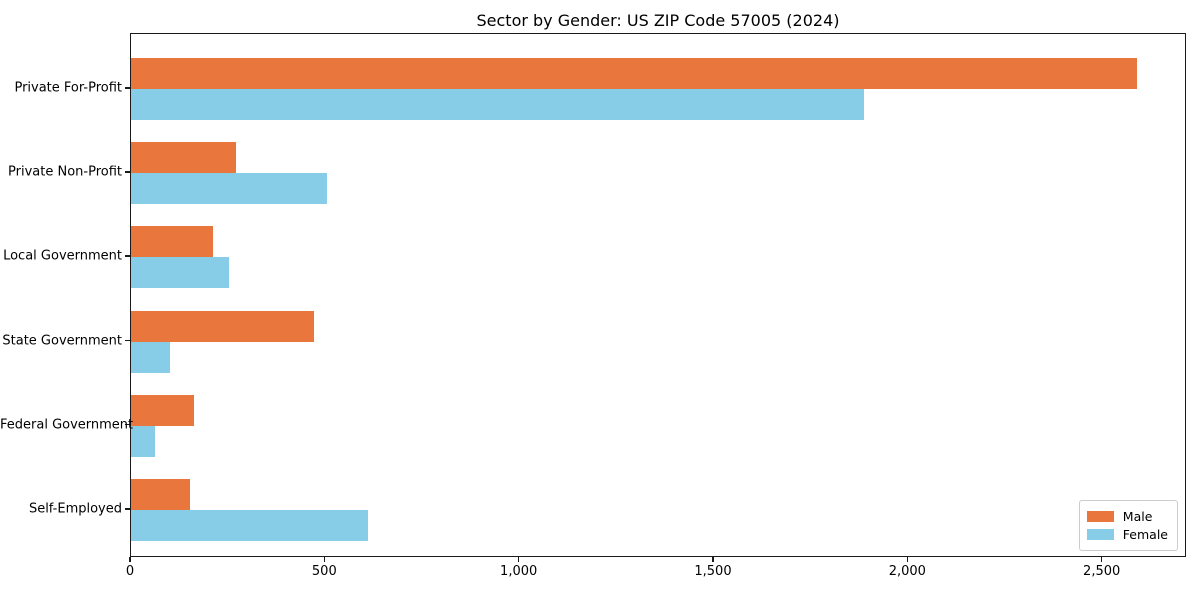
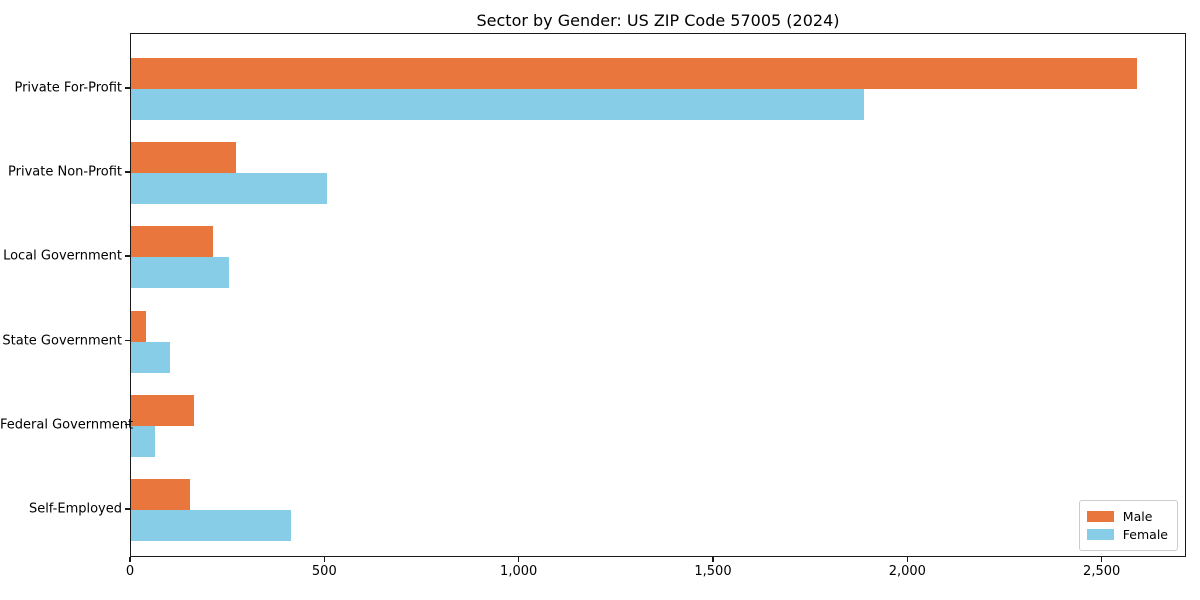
Male/State Government: 470 -> 40
Female/Self-Employed: 610 -> 410
